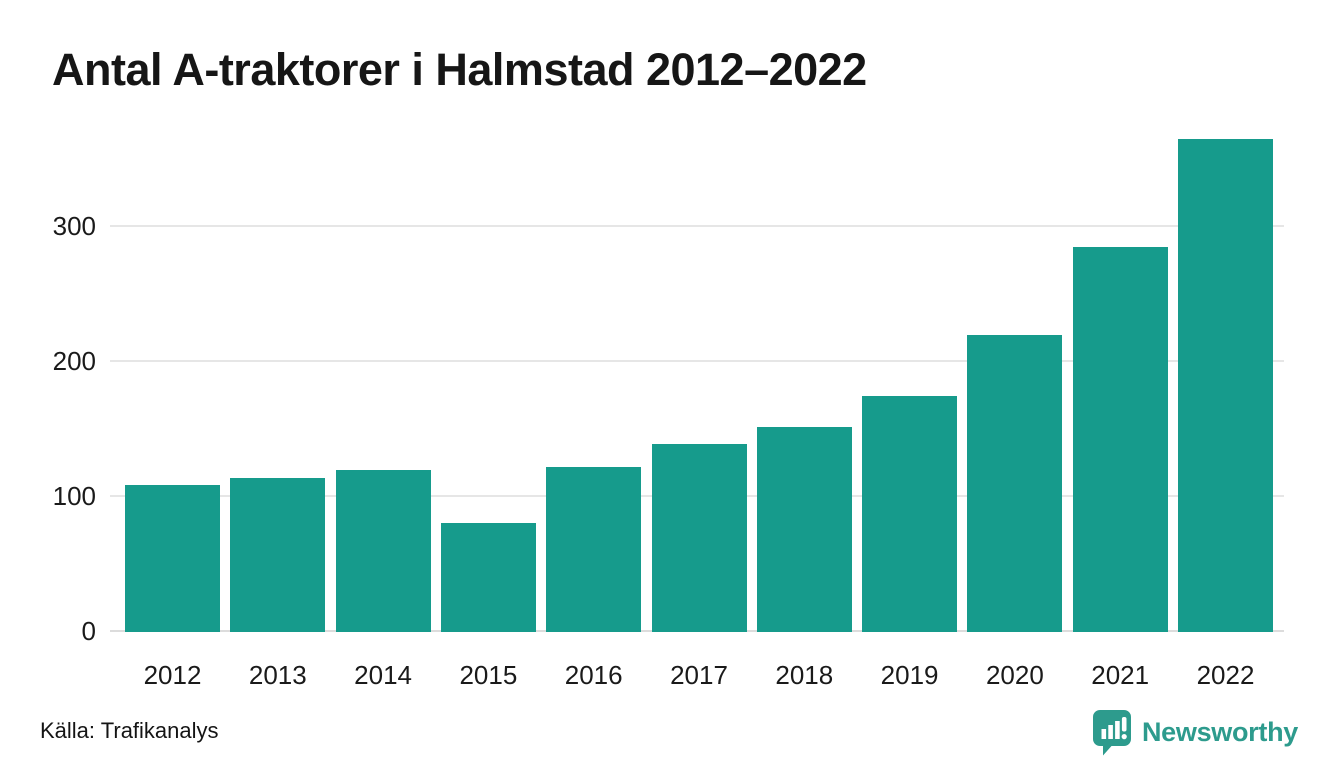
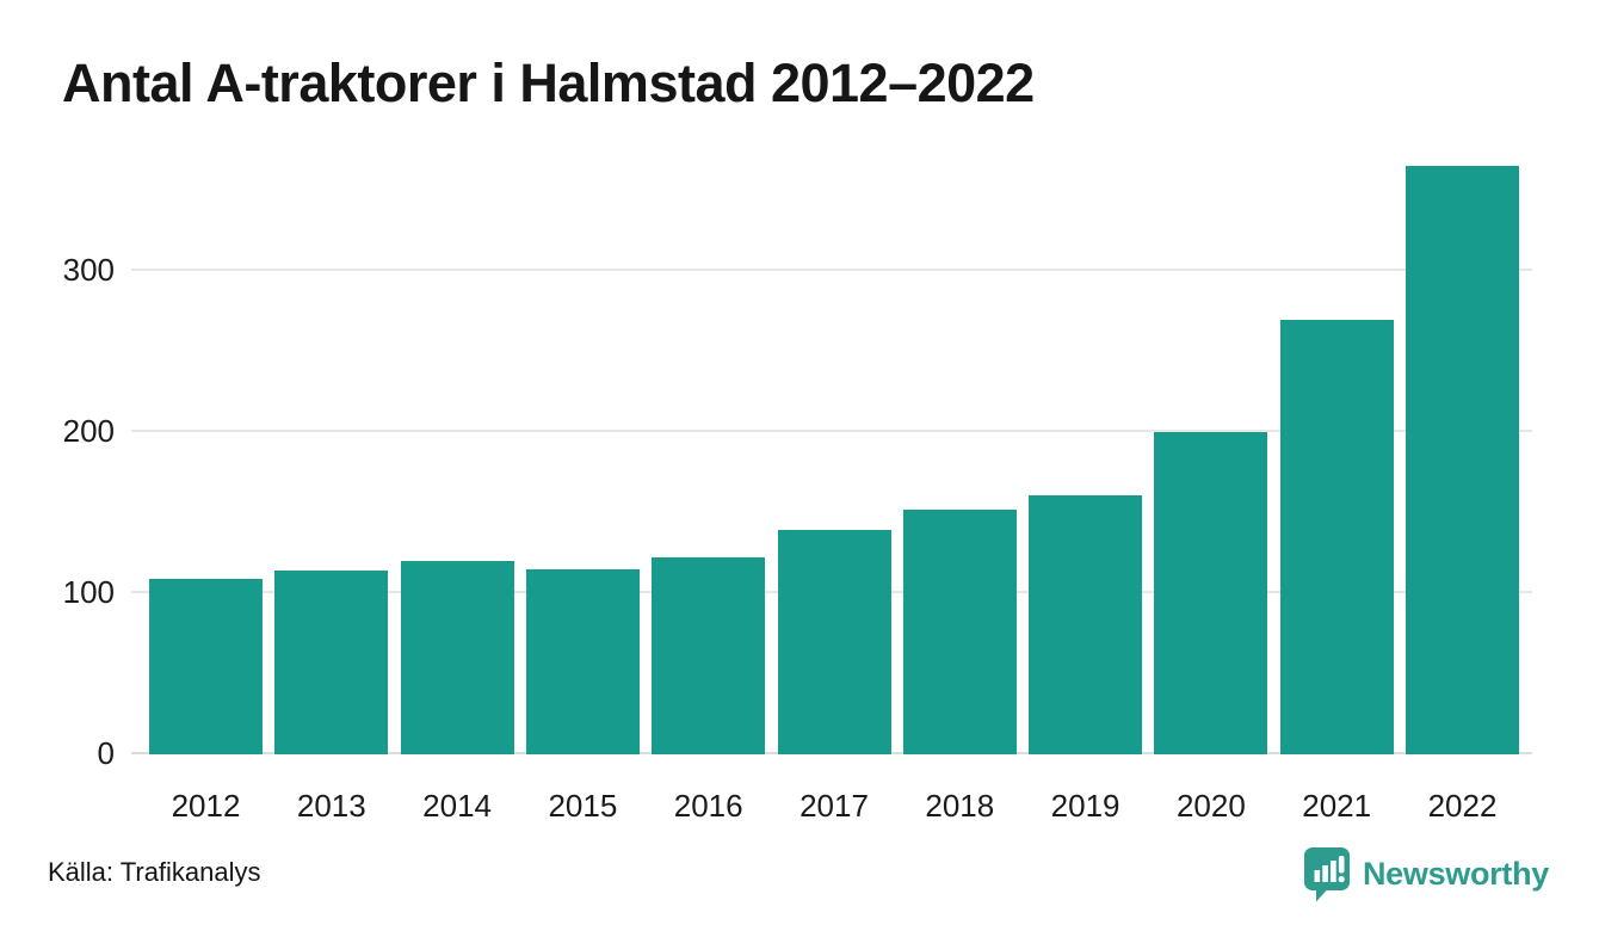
2015: 81 -> 115
2019: 175 -> 161
2020: 220 -> 200
2021: 285 -> 270
